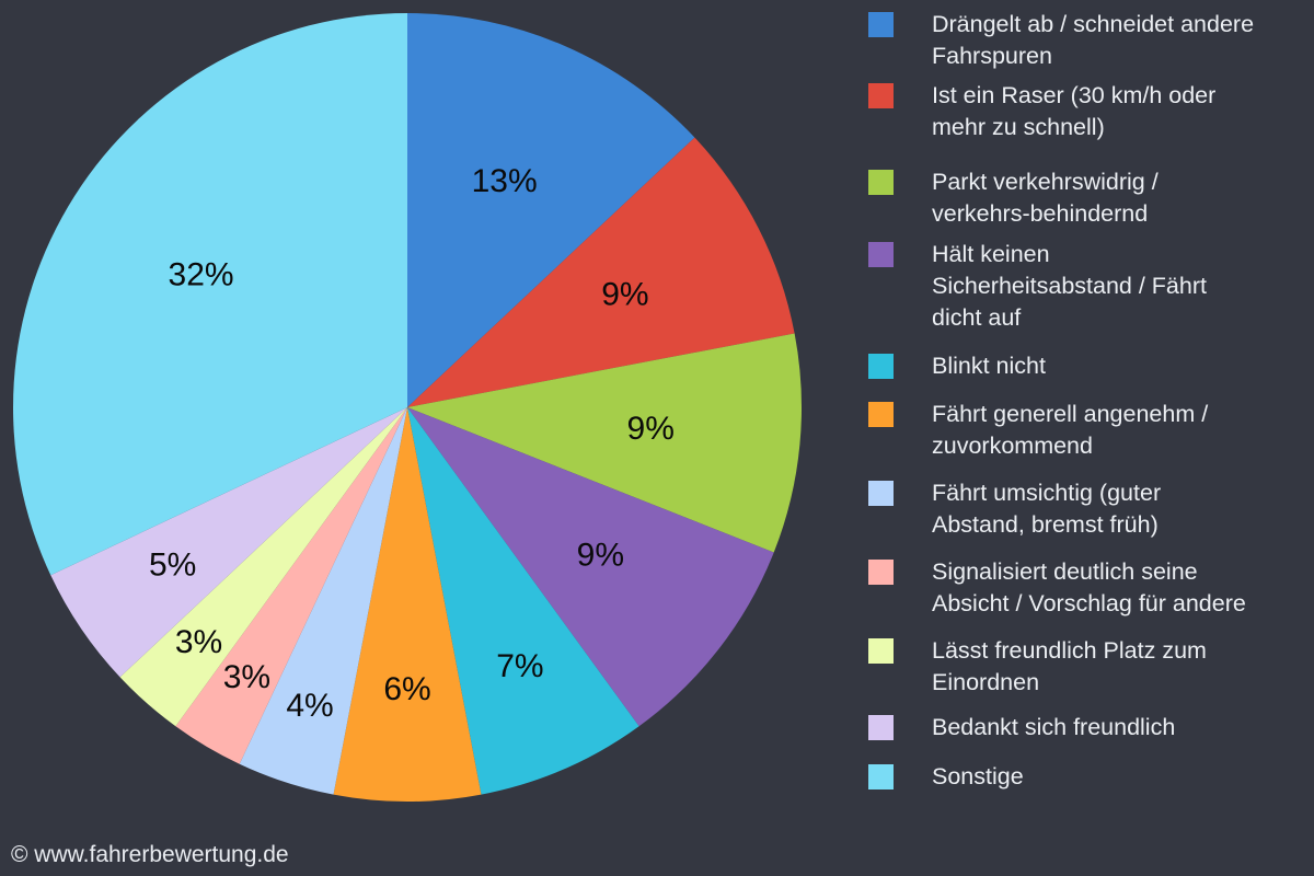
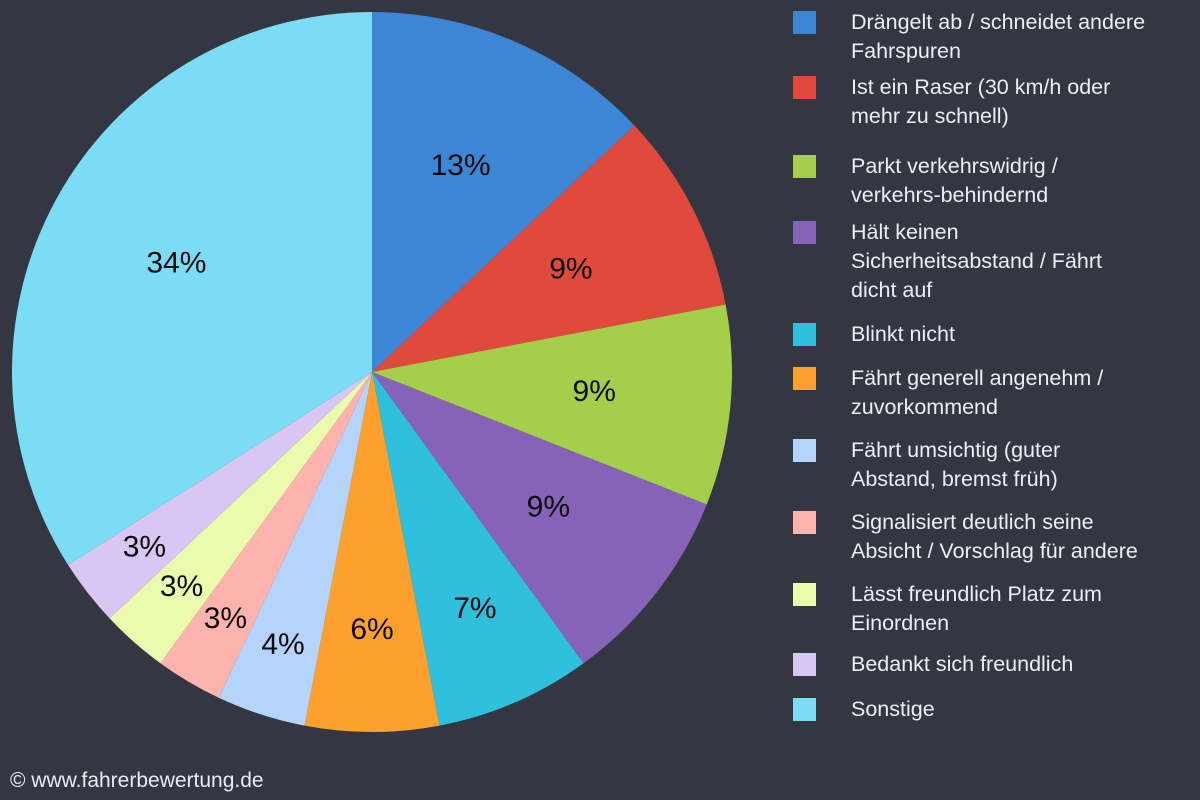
Bedankt sich freundlich: 5% -> 3%
Sonstige: 32% -> 34%
